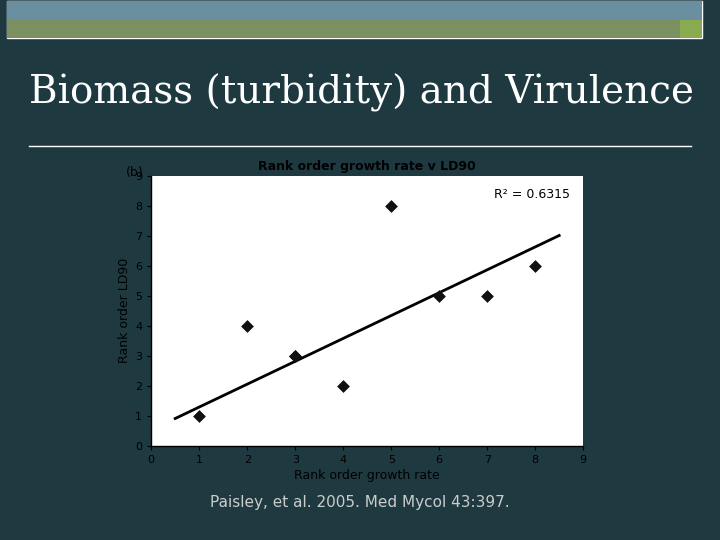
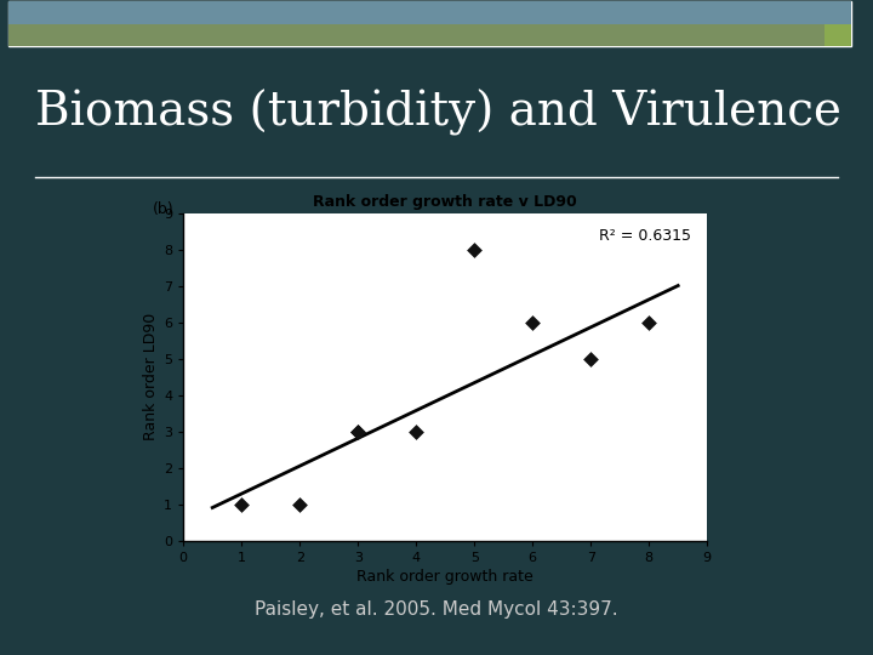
2: 4 -> 1
4: 2 -> 3
6: 5 -> 6
